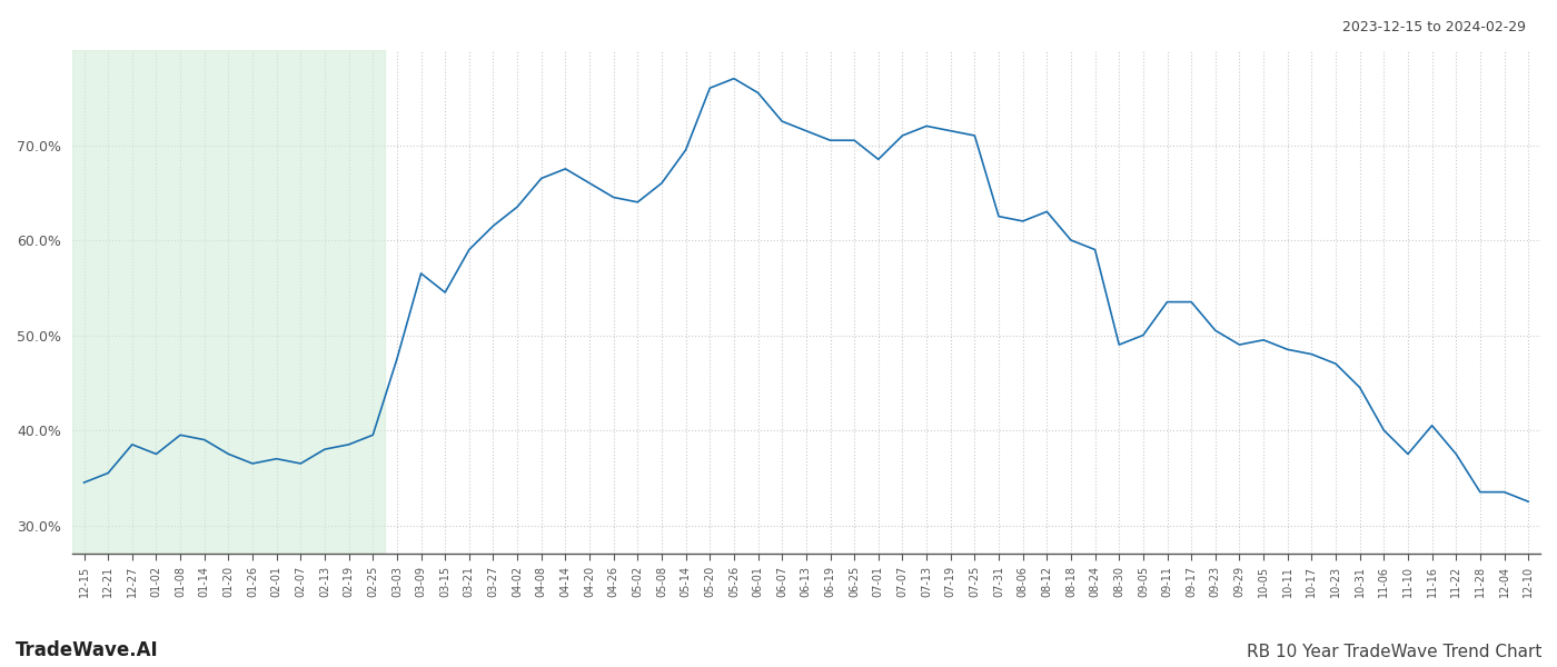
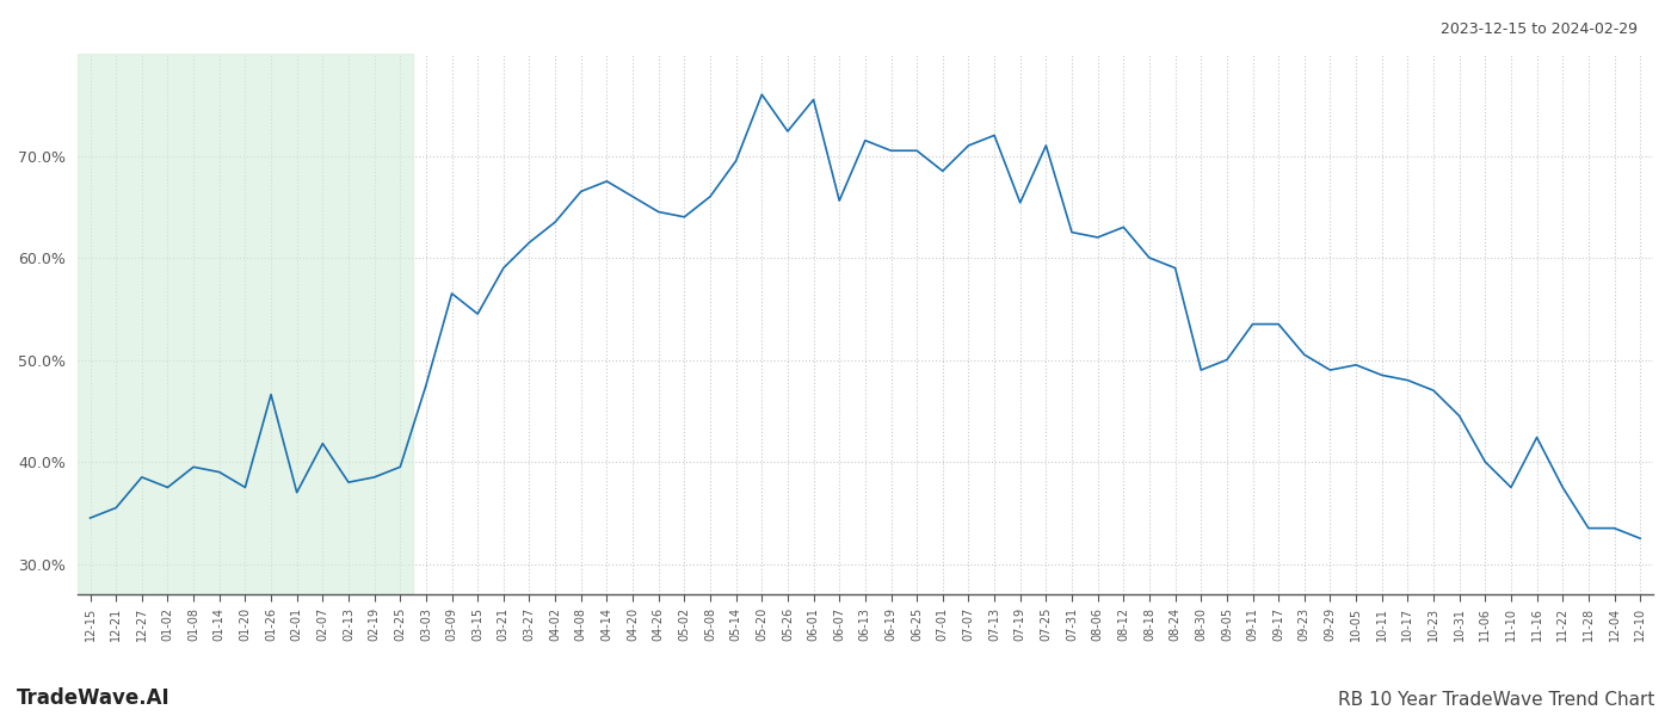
01-26: 36.5% -> 46.6%
02-07: 36.5% -> 41.8%
05-26: 77.0% -> 72.4%
06-07: 72.5% -> 65.6%
07-19: 71.5% -> 65.4%
11-16: 40.5% -> 42.4%
